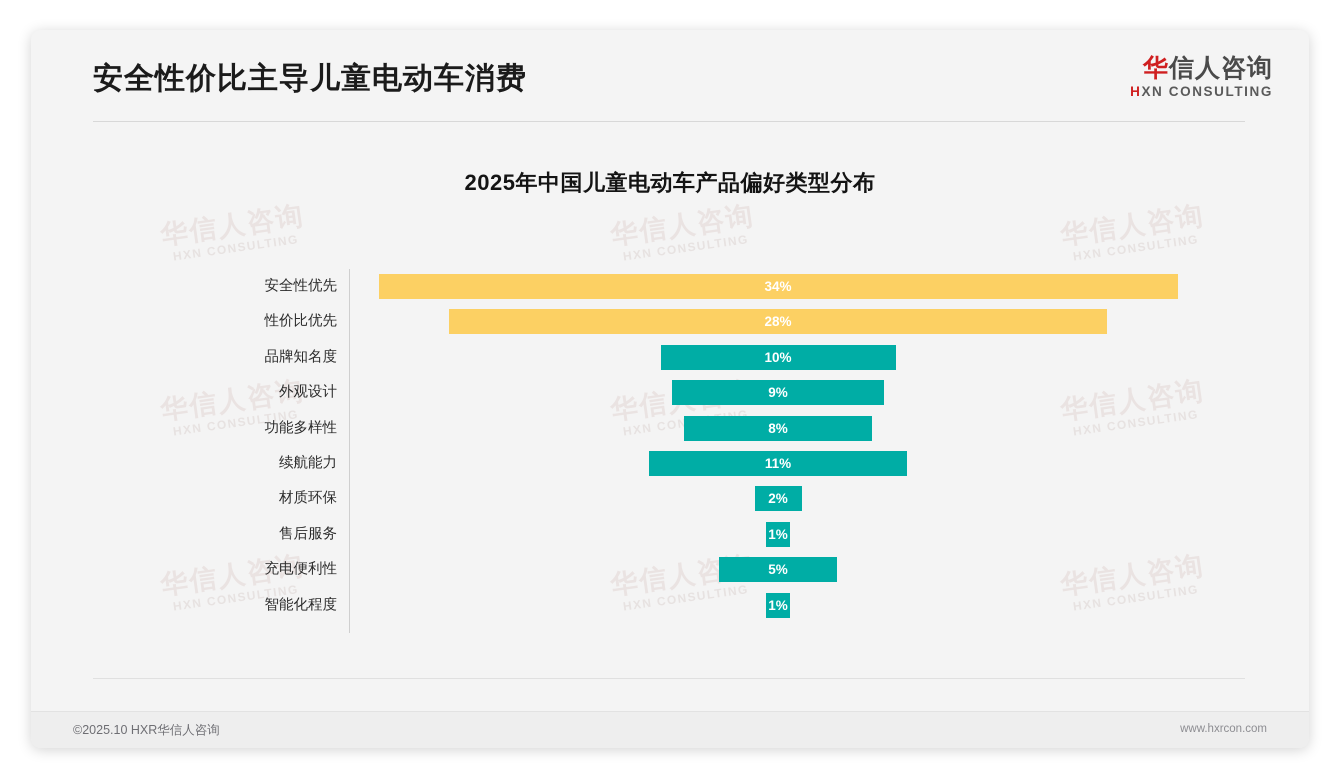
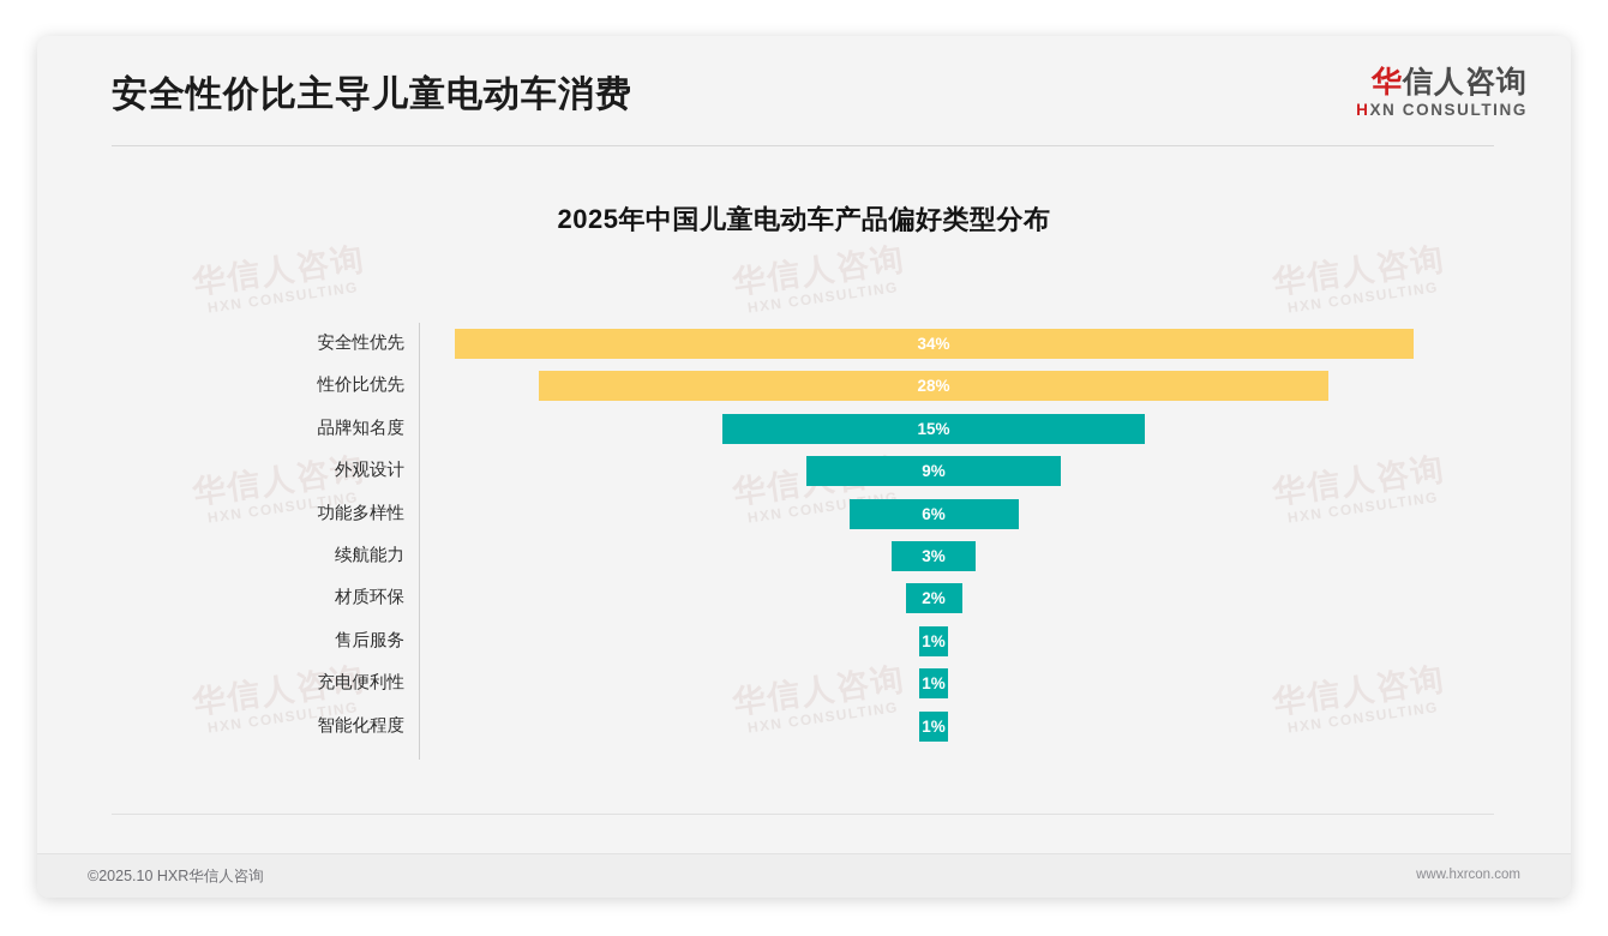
品牌知名度: 10% -> 15%
功能多样性: 8% -> 6%
续航能力: 11% -> 3%
充电便利性: 5% -> 1%
